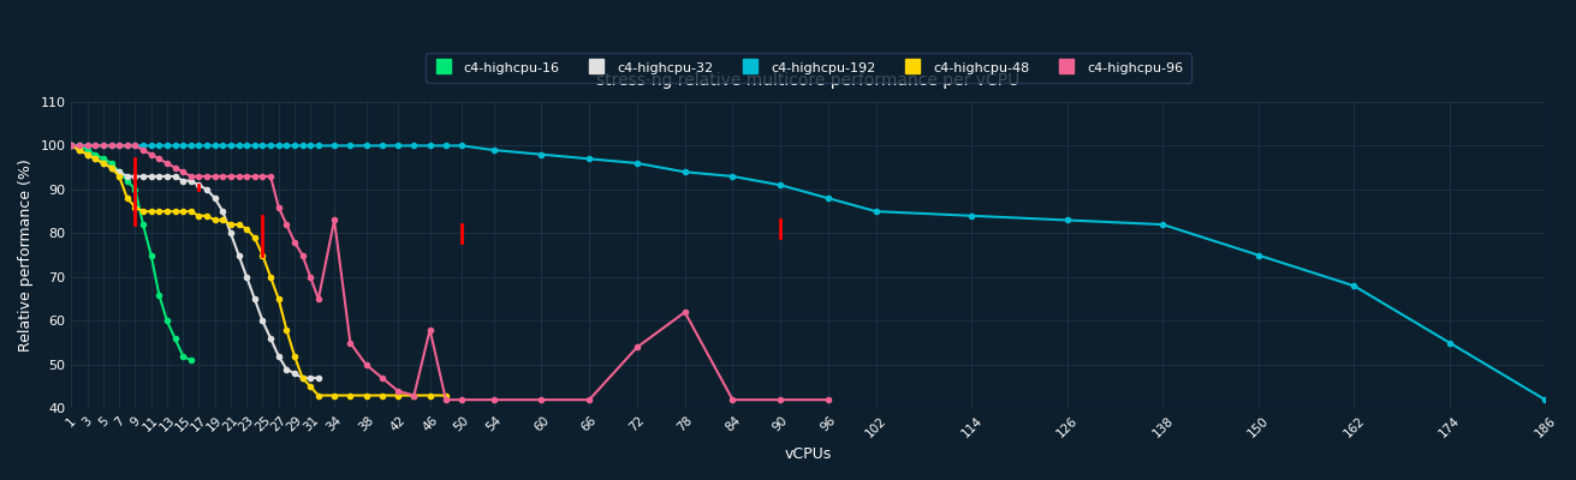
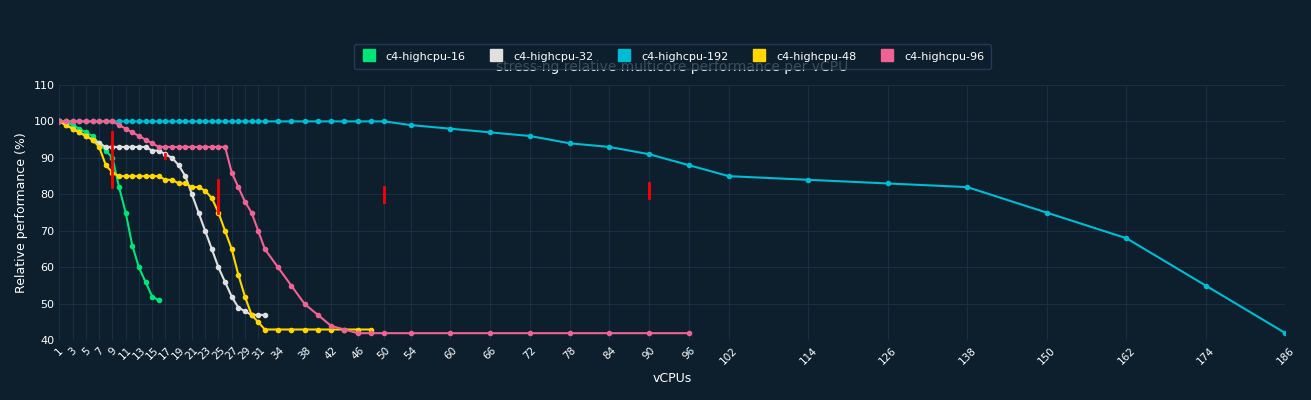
c4-highcpu-96/34: 83 -> 60
c4-highcpu-96/46: 58 -> 42
c4-highcpu-96/72: 54 -> 42
c4-highcpu-96/78: 62 -> 42
